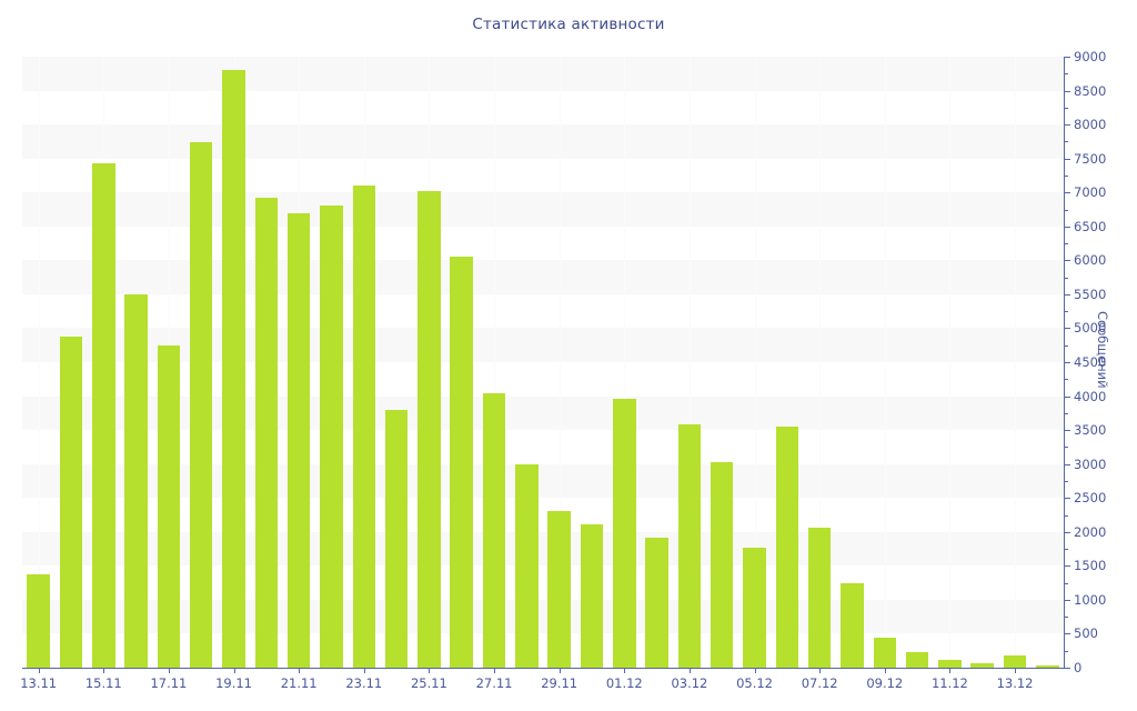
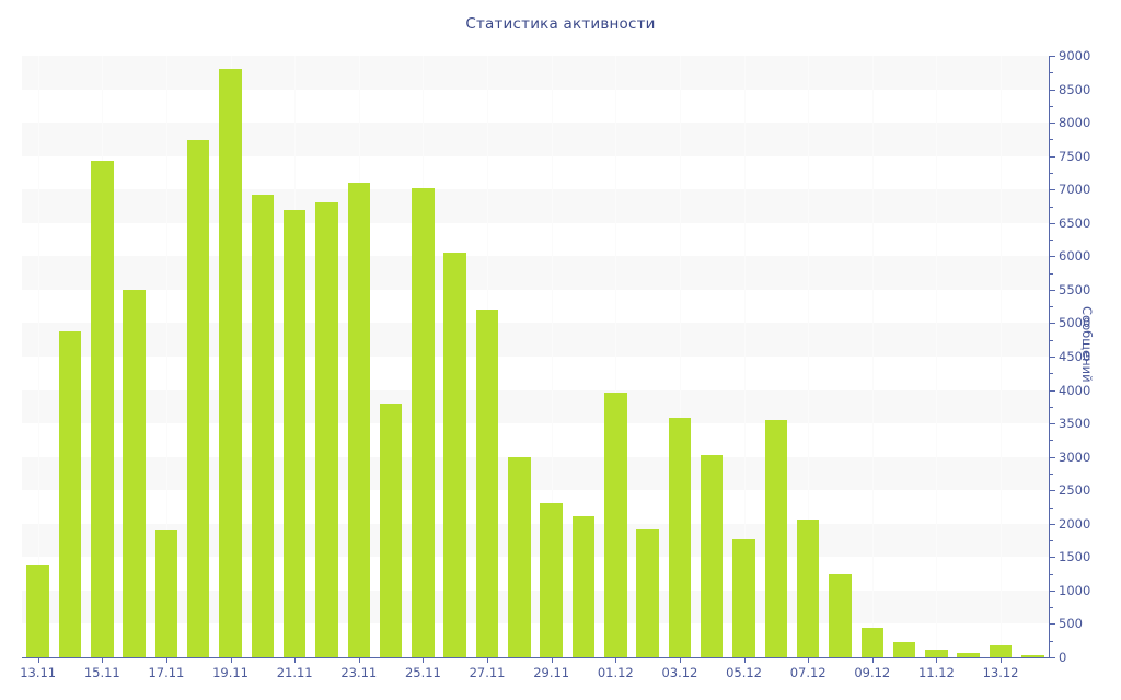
17.11: 4800 -> 1900
27.11: 4000 -> 5200
